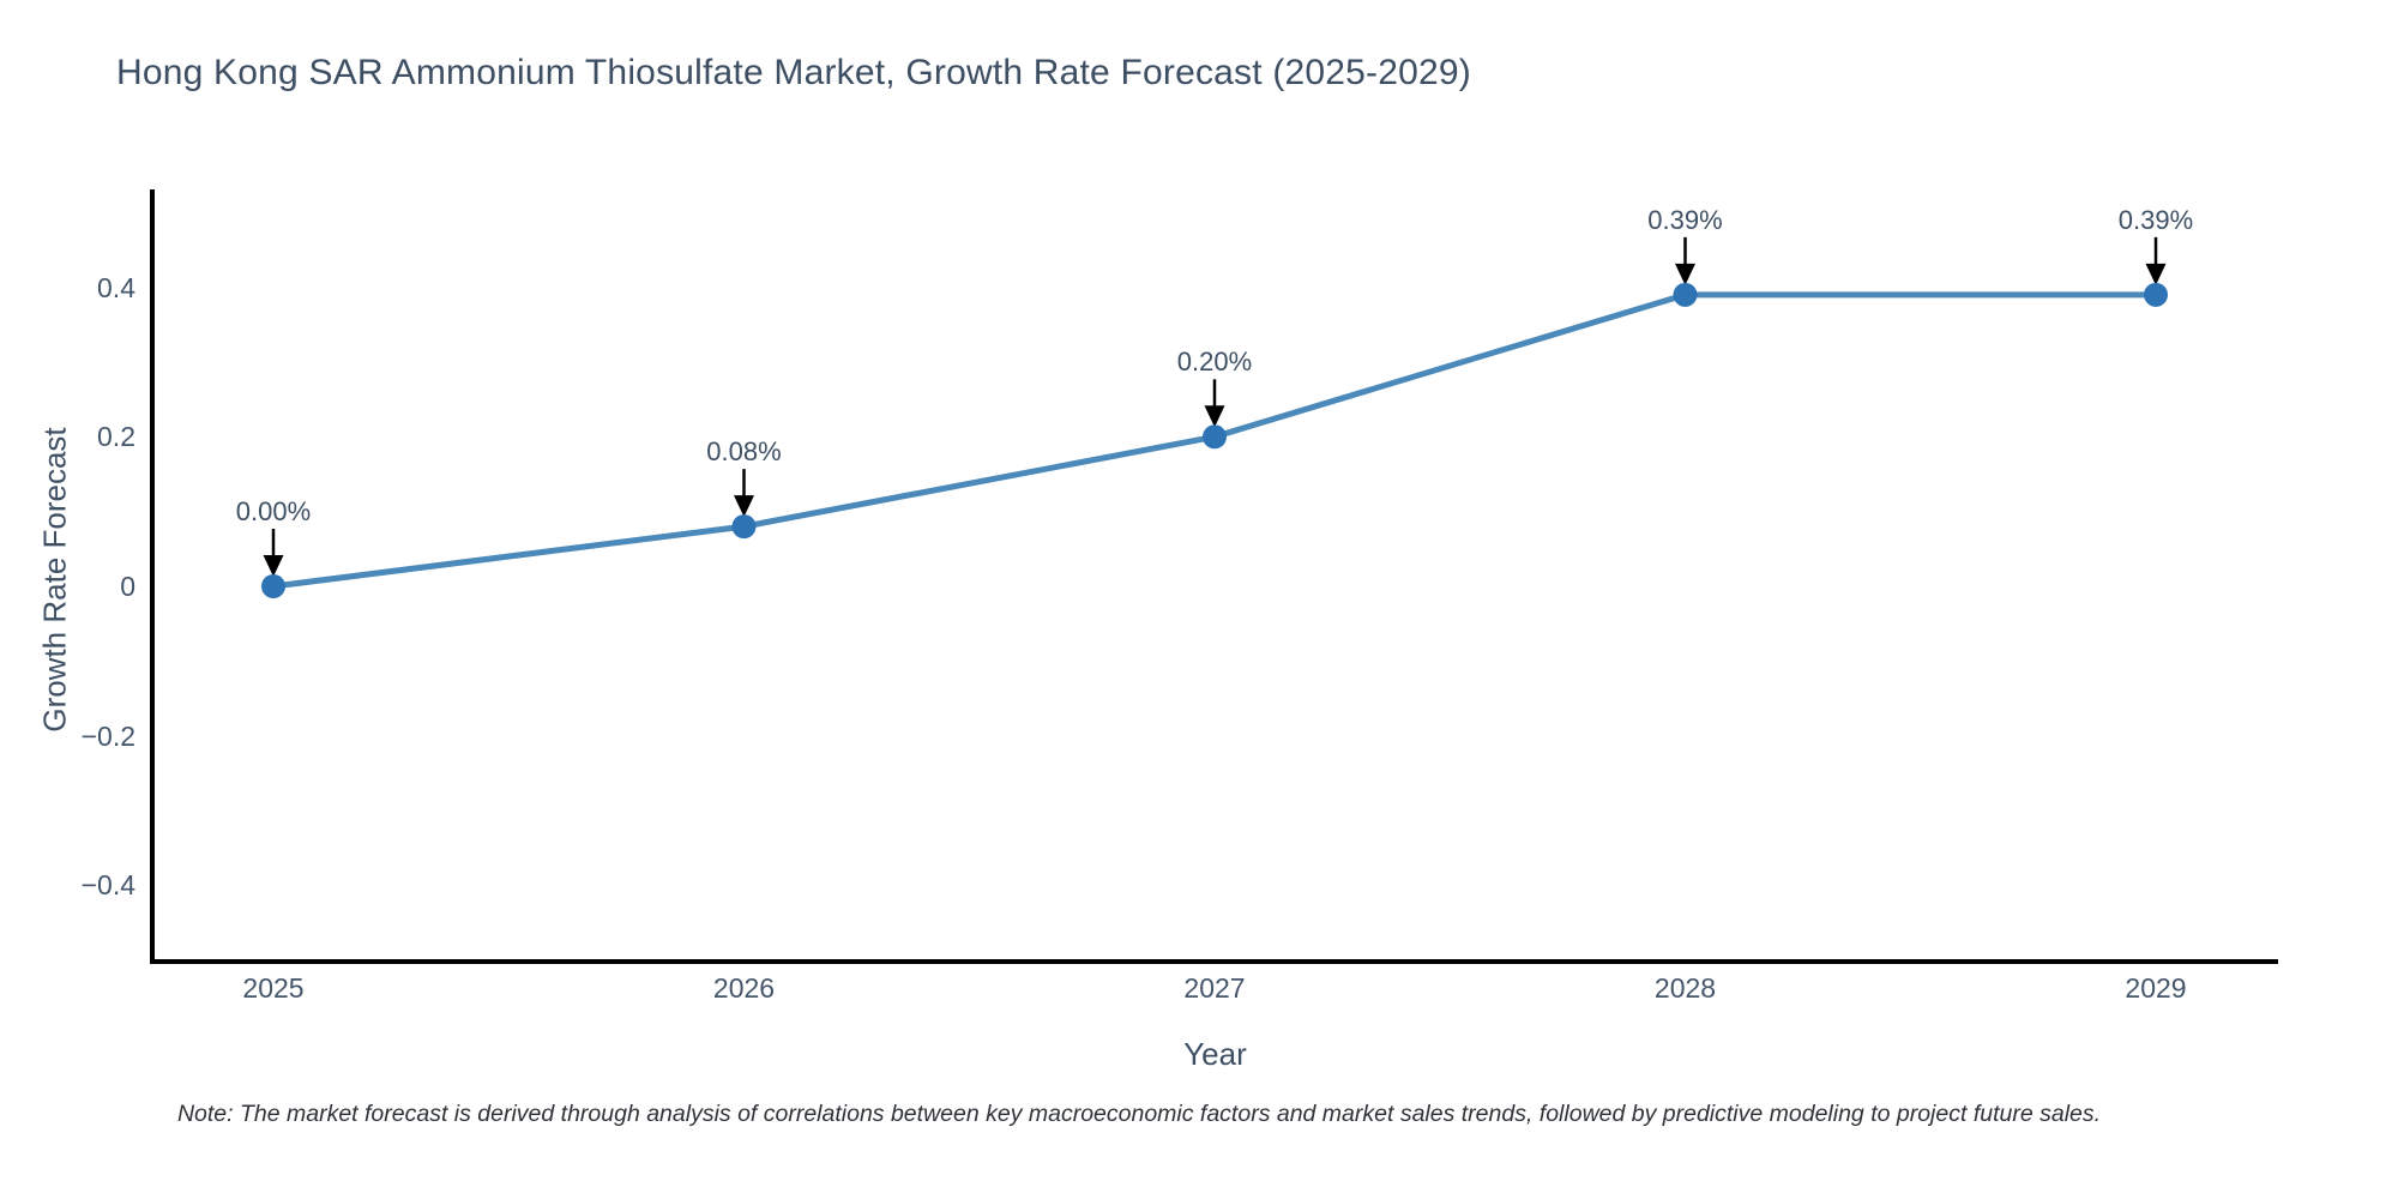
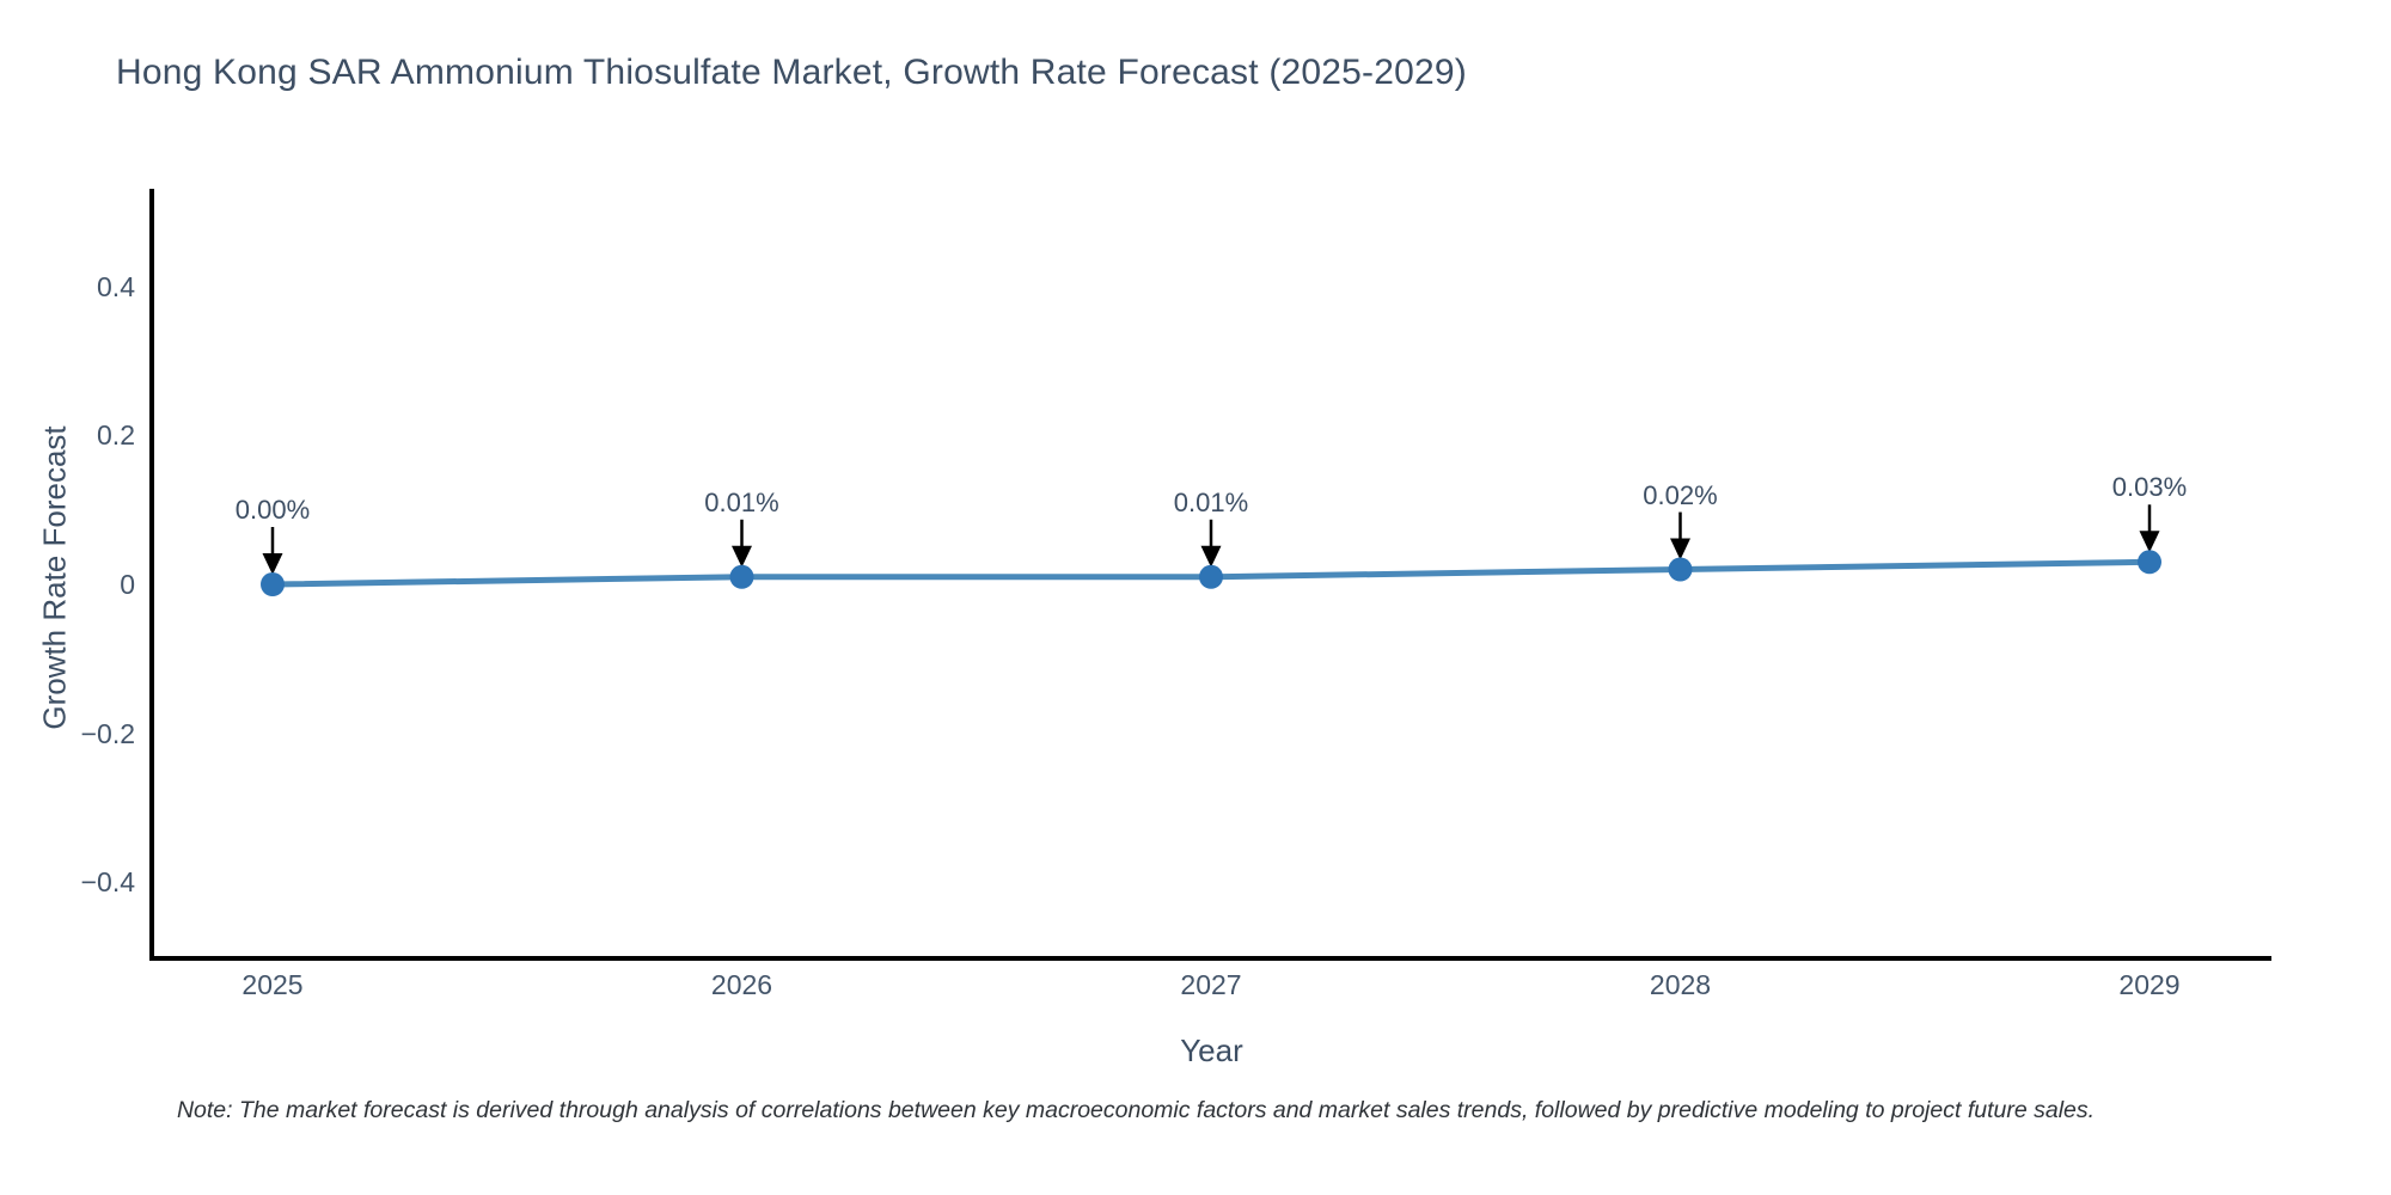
2026: 0.08% -> 0.01%
2027: 0.20% -> 0.01%
2028: 0.39% -> 0.02%
2029: 0.39% -> 0.03%
